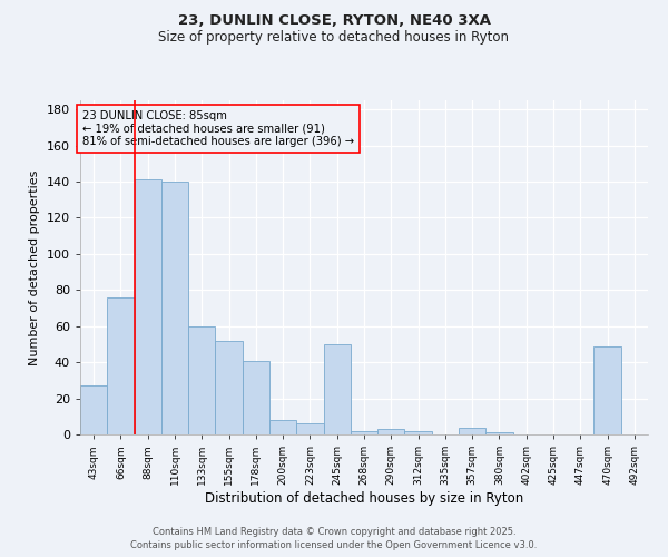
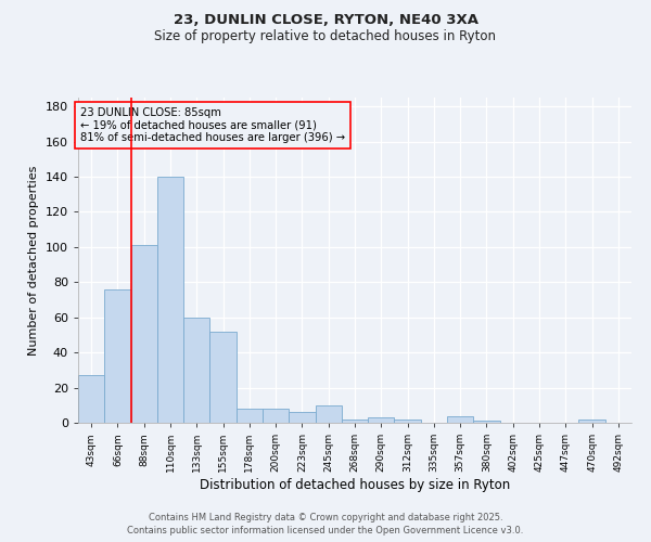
88sqm: 141 -> 101
178sqm: 41 -> 8
245sqm: 50 -> 10
470sqm: 49 -> 2
